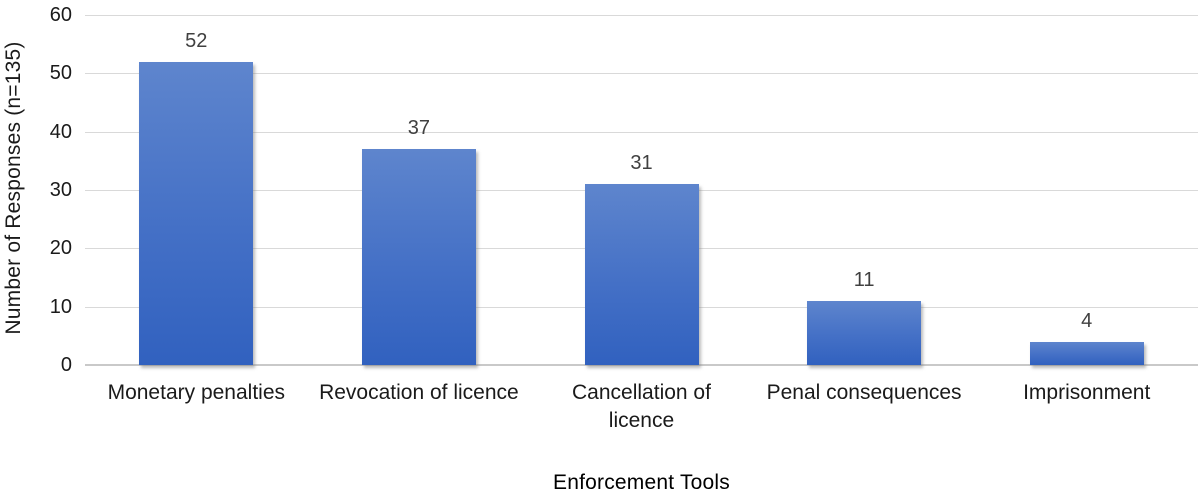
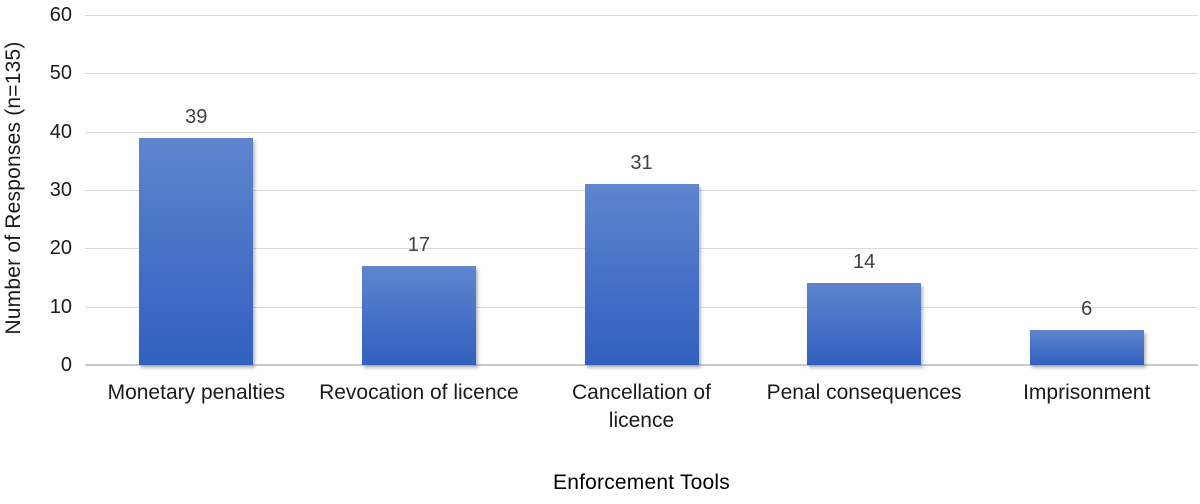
Monetary penalties: 52 -> 39
Revocation of licence: 37 -> 17
Penal consequences: 11 -> 14
Imprisonment: 4 -> 6
